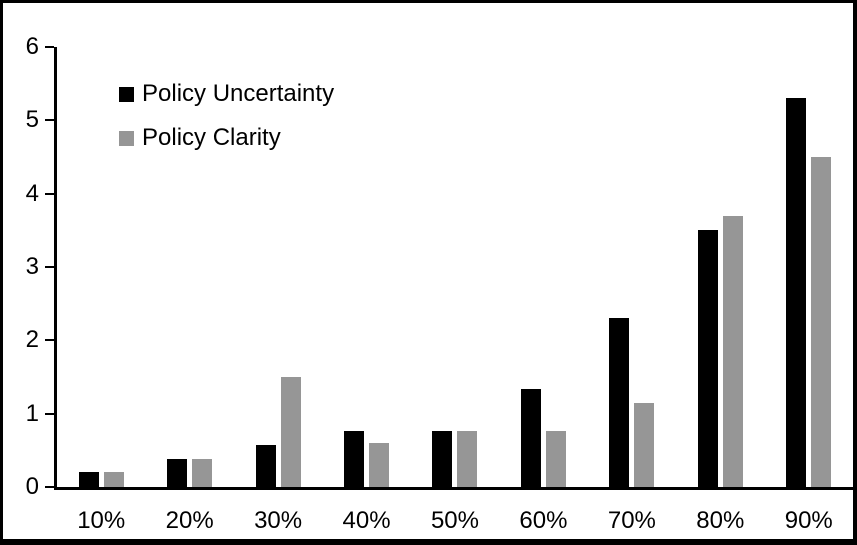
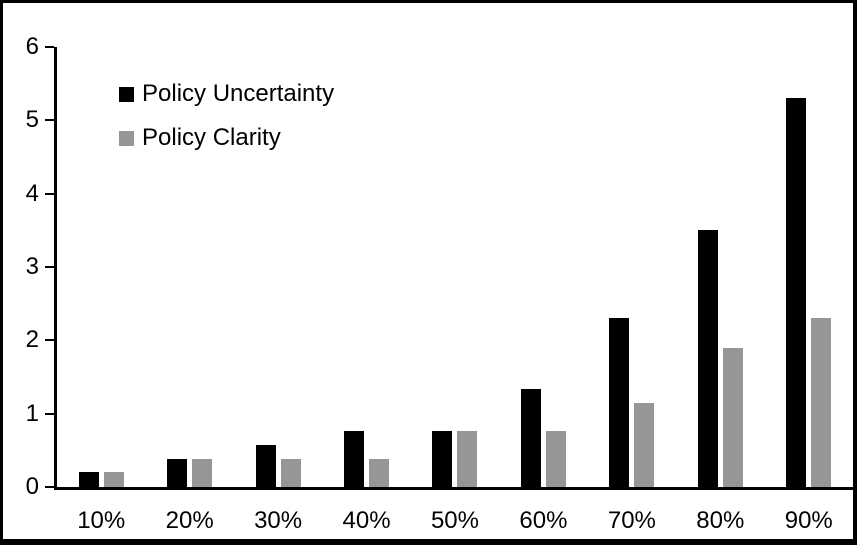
Policy Clarity/30%: 1.5 -> 0.4
Policy Clarity/40%: 0.6 -> 0.4
Policy Clarity/80%: 3.7 -> 1.9
Policy Clarity/90%: 4.5 -> 2.3
